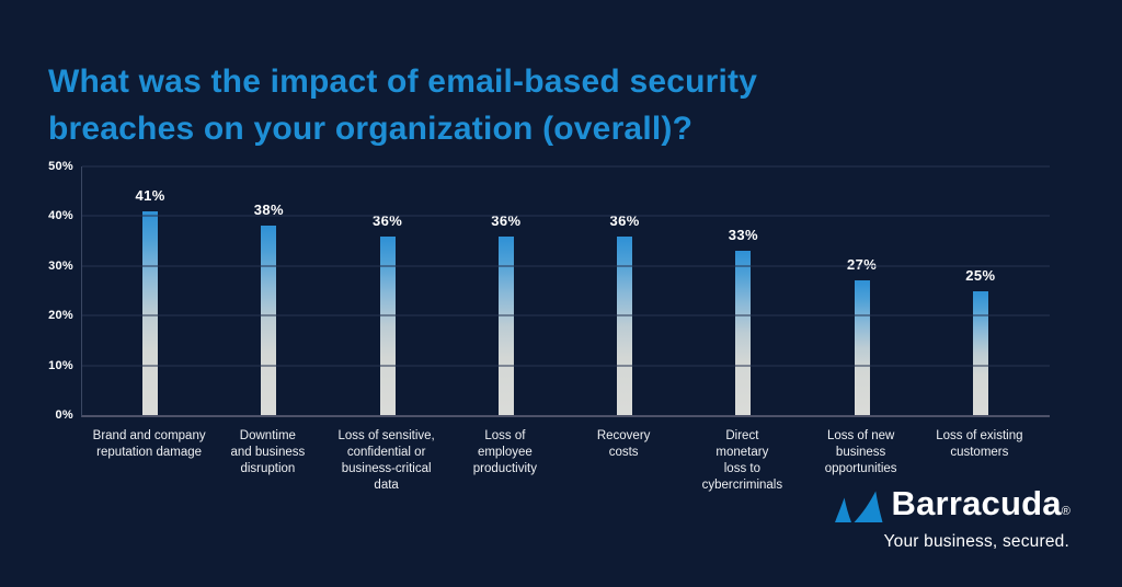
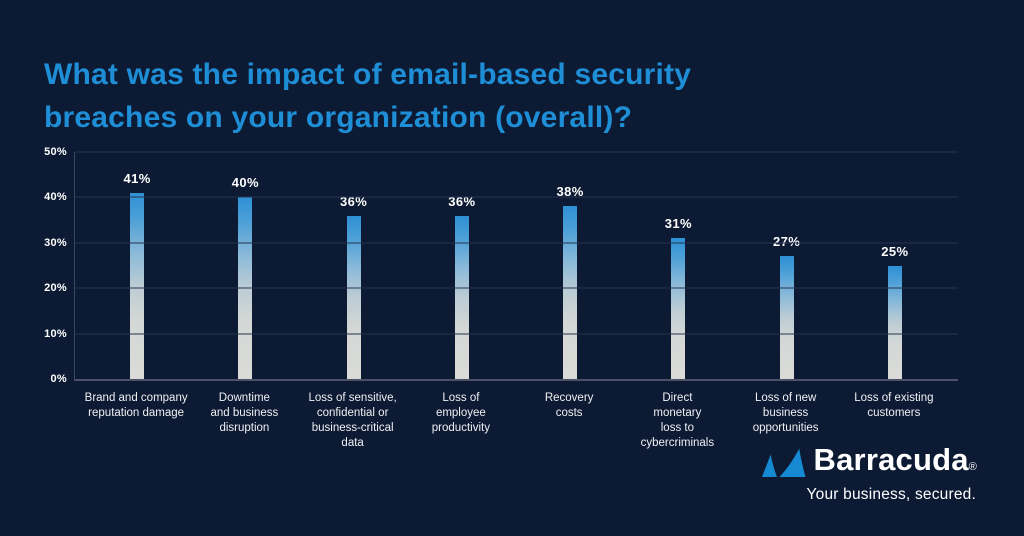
Downtime and business disruption: 38% -> 40%
Recovery costs: 36% -> 38%
Direct monetary loss to cybercriminals: 33% -> 31%
